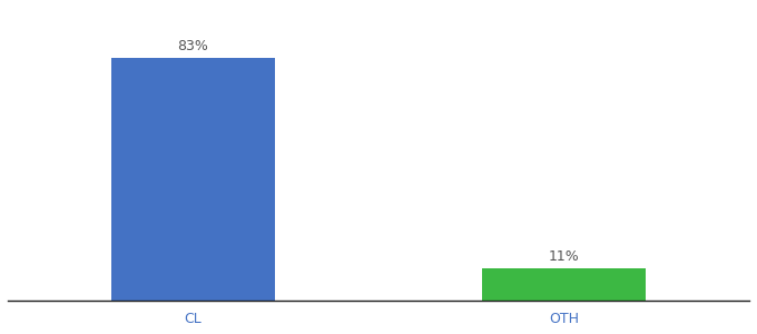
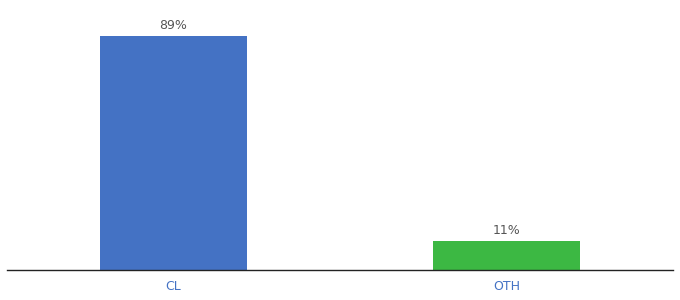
CL: 83% -> 89%
